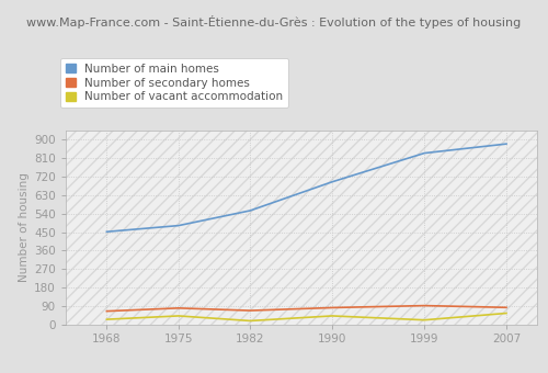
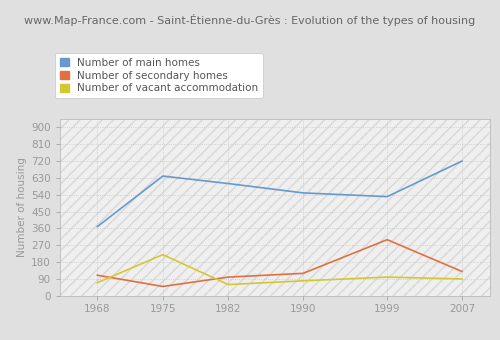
Number of main homes/1968: 450 -> 370
Number of secondary homes/1968: 60 -> 110
Number of vacant accommodation/1968: 20 -> 70
Number of main homes/1975: 480 -> 640
Number of secondary homes/1975: 80 -> 50
Number of vacant accommodation/1975: 40 -> 220
Number of main homes/1982: 560 -> 600
Number of secondary homes/1982: 70 -> 100
Number of vacant accommodation/1982: 20 -> 60
Number of main homes/1990: 700 -> 550
Number of secondary homes/1990: 80 -> 120
Number of vacant accommodation/1990: 40 -> 80
Number of main homes/1999: 840 -> 530
Number of secondary homes/1999: 90 -> 300
Number of vacant accommodation/1999: 20 -> 100
Number of main homes/2007: 880 -> 720
Number of secondary homes/2007: 80 -> 130
Number of vacant accommodation/2007: 60 -> 90
